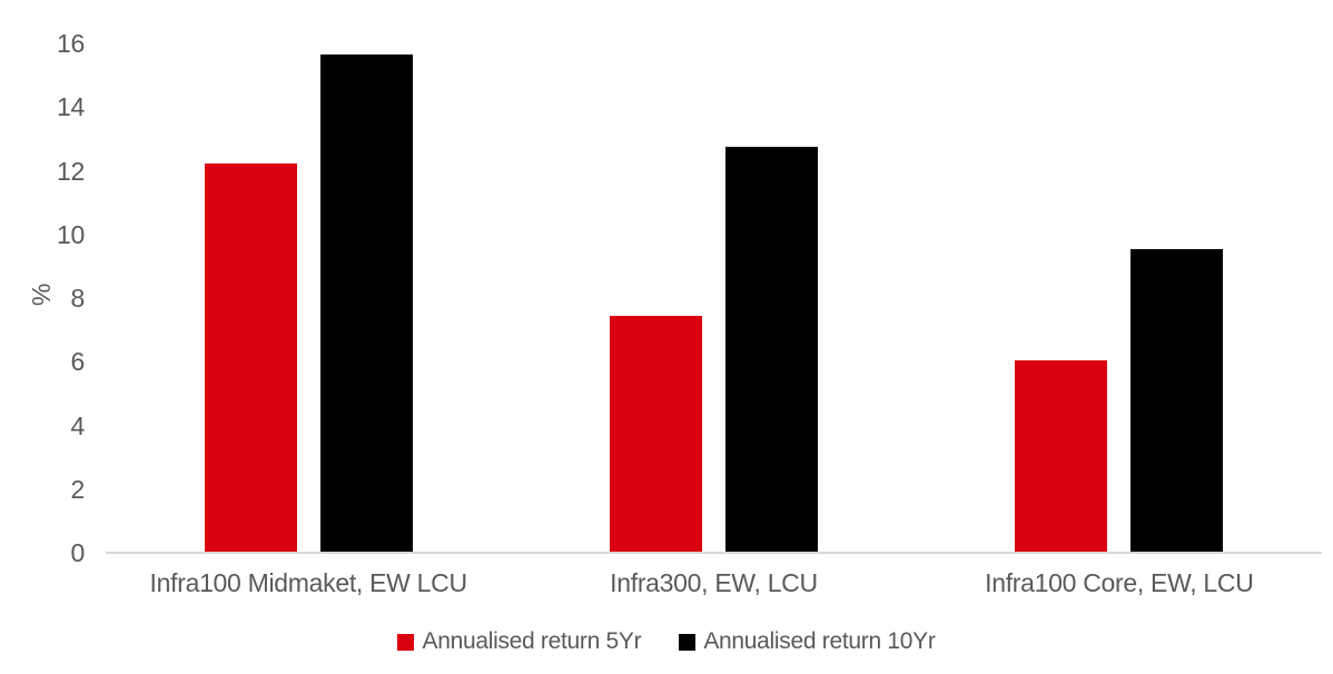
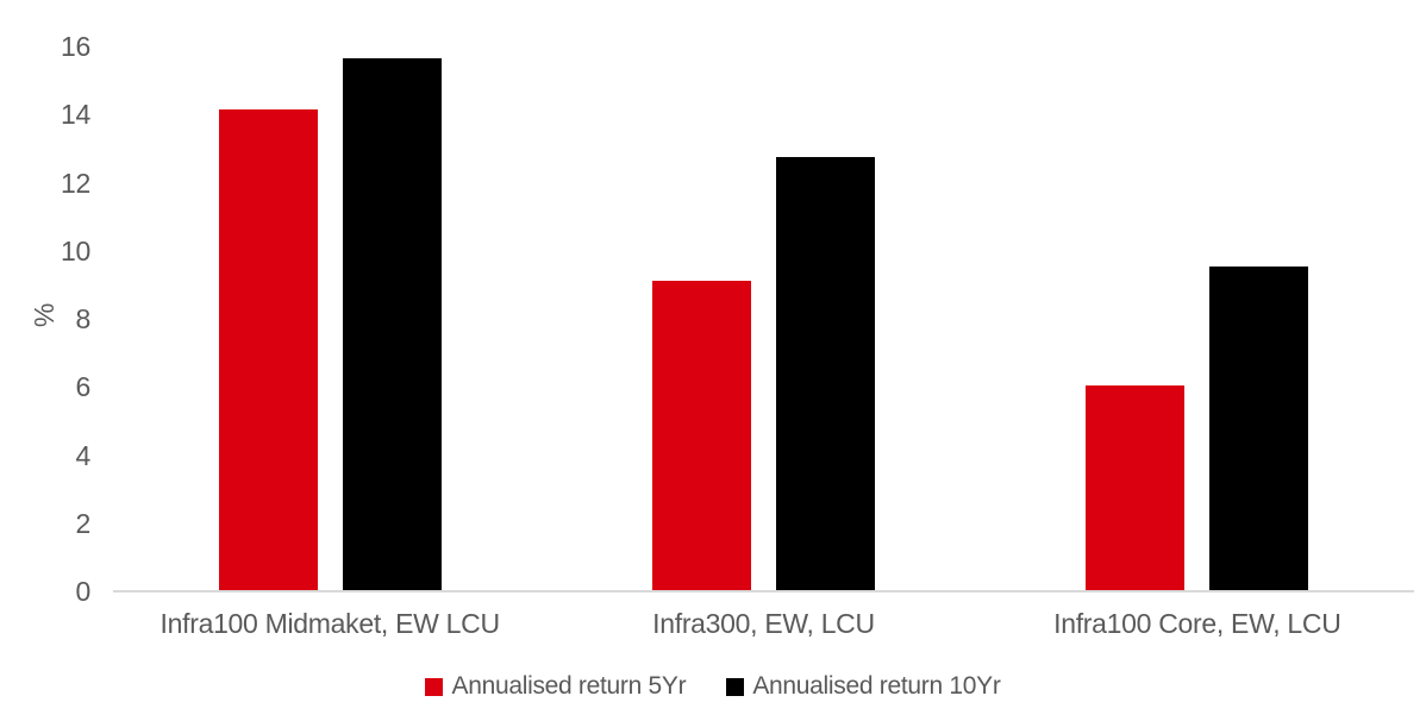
Annualised return 5Yr/Infra100 Midmaket, EW LCU: 12.2 -> 14.1
Annualised return 5Yr/Infra300, EW, LCU: 7.4 -> 9.1
